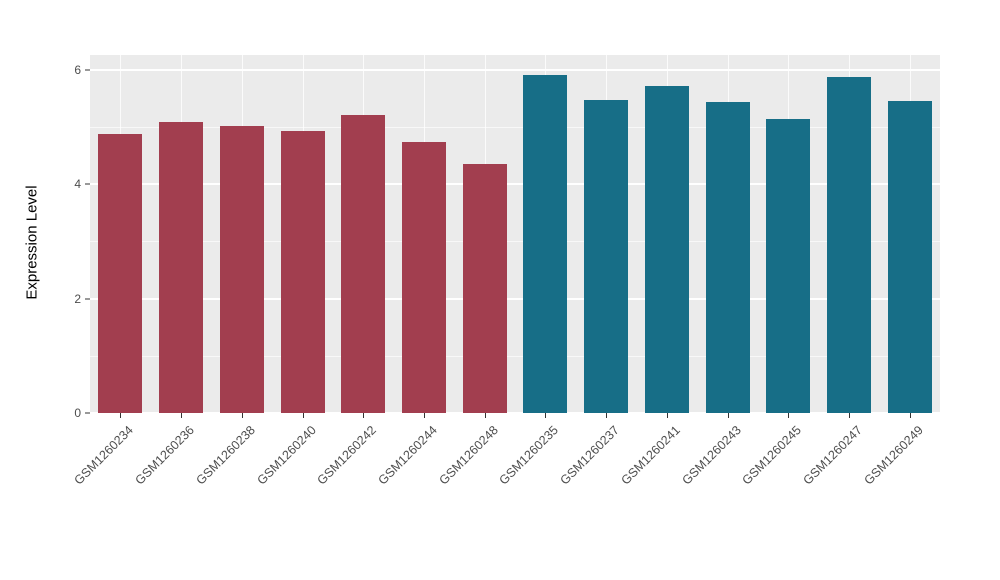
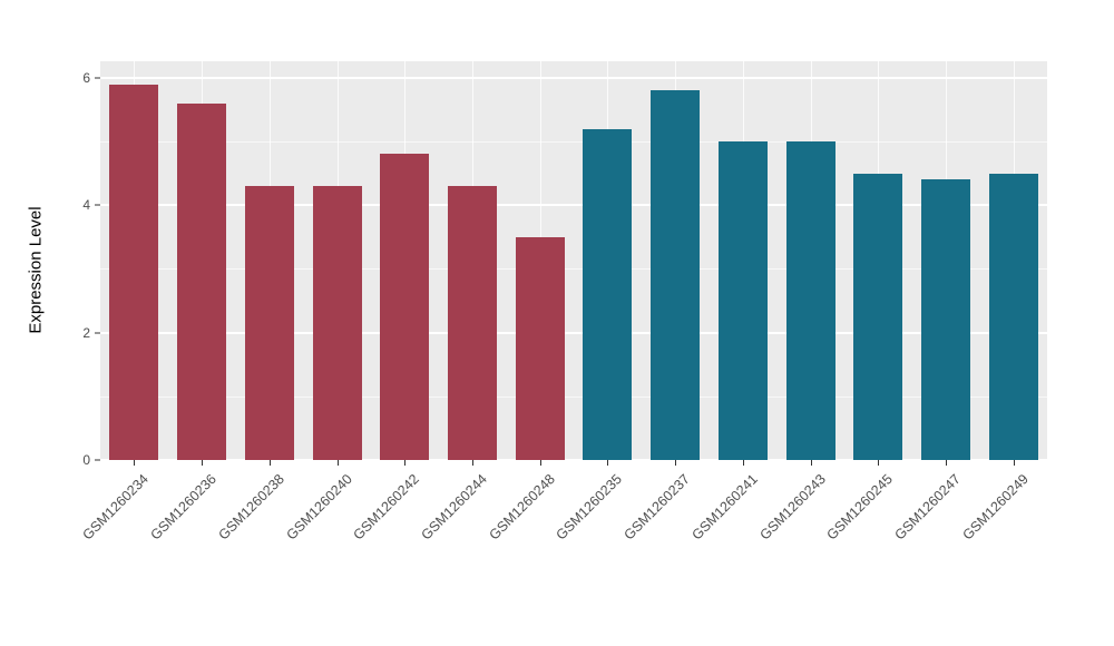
GSM1260234: 4.9 -> 5.9
GSM1260236: 5.1 -> 5.6
GSM1260238: 5.0 -> 4.3
GSM1260240: 4.9 -> 4.3
GSM1260242: 5.2 -> 4.8
GSM1260244: 4.7 -> 4.3
GSM1260248: 4.4 -> 3.5
GSM1260235: 5.9 -> 5.2
GSM1260237: 5.5 -> 5.8
GSM1260241: 5.7 -> 5.0
GSM1260243: 5.4 -> 5.0
GSM1260245: 5.1 -> 4.5
GSM1260247: 5.9 -> 4.4
GSM1260249: 5.5 -> 4.5
